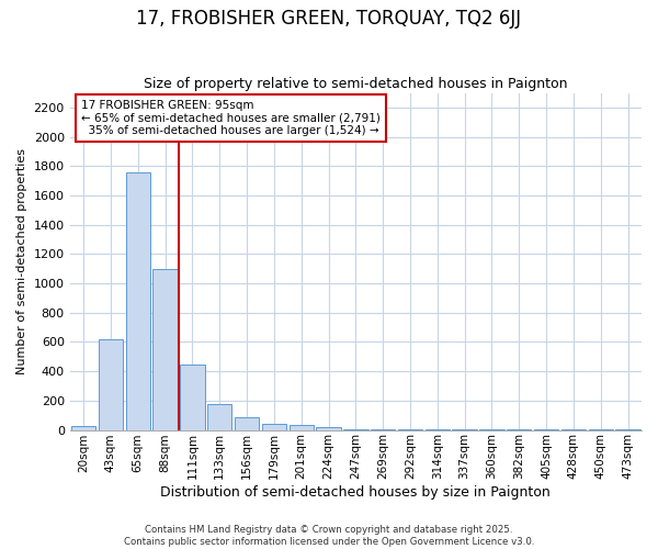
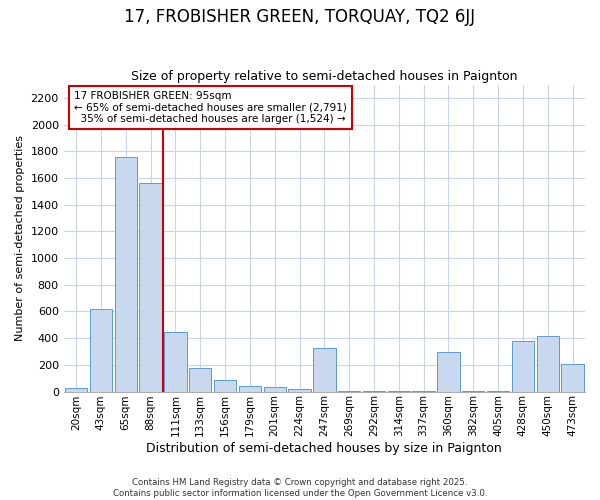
88sqm: 1100 -> 1560
247sqm: 0 -> 330
360sqm: 0 -> 300
428sqm: 0 -> 380
450sqm: 0 -> 420
473sqm: 0 -> 210
